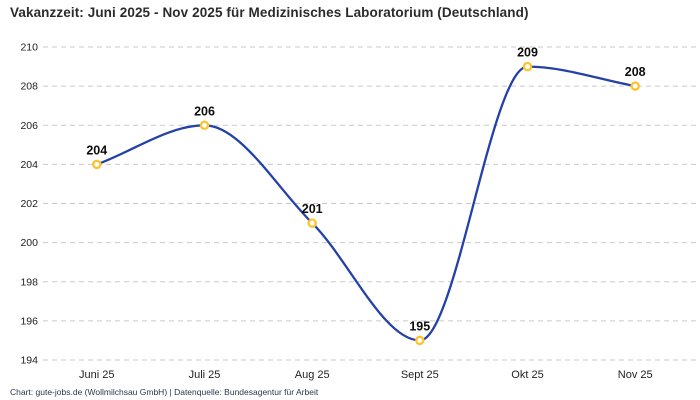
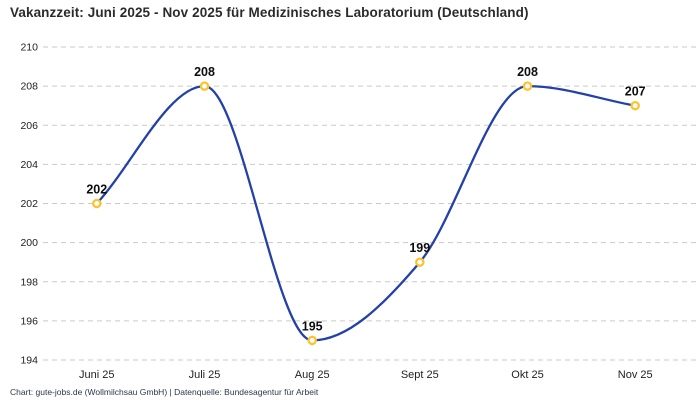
Juni 25: 204 -> 202
Juli 25: 206 -> 208
Aug 25: 201 -> 195
Sept 25: 195 -> 199
Okt 25: 209 -> 208
Nov 25: 208 -> 207
